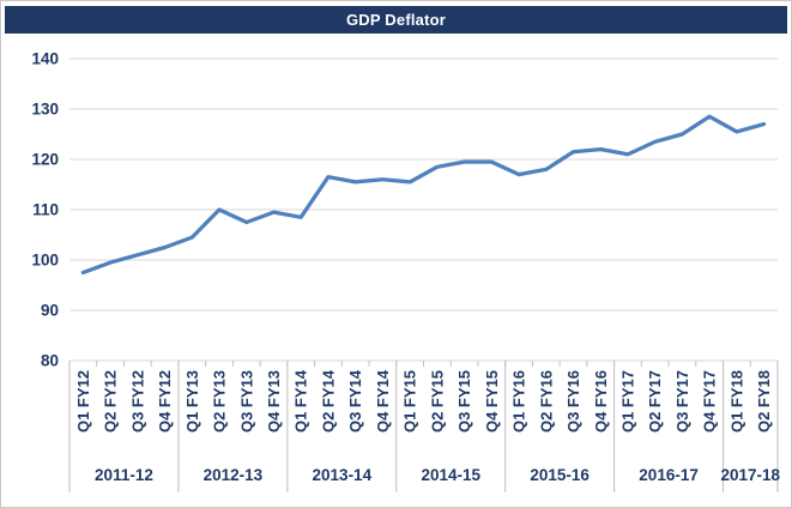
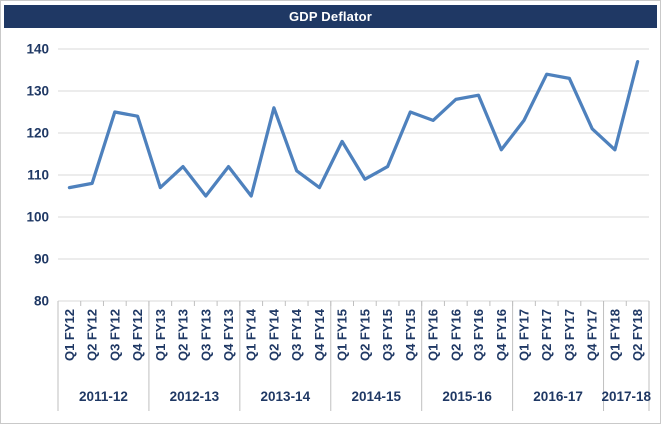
Q1 FY12: 98 -> 107
Q2 FY12: 100 -> 108
Q3 FY12: 101 -> 125
Q4 FY12: 102 -> 124
Q1 FY13: 104 -> 107
Q2 FY13: 110 -> 112
Q3 FY13: 108 -> 105
Q4 FY13: 110 -> 112
Q1 FY14: 108 -> 105
Q2 FY14: 116 -> 126
Q3 FY14: 116 -> 111
Q4 FY14: 116 -> 107
Q1 FY15: 116 -> 118
Q2 FY15: 118 -> 109
Q3 FY15: 120 -> 112
Q4 FY15: 120 -> 125
Q1 FY16: 117 -> 123
Q2 FY16: 118 -> 128
Q3 FY16: 122 -> 129
Q4 FY16: 122 -> 116
Q1 FY17: 121 -> 123
Q2 FY17: 124 -> 134
Q3 FY17: 125 -> 133
Q4 FY17: 128 -> 121
Q1 FY18: 126 -> 116
Q2 FY18: 127 -> 137
